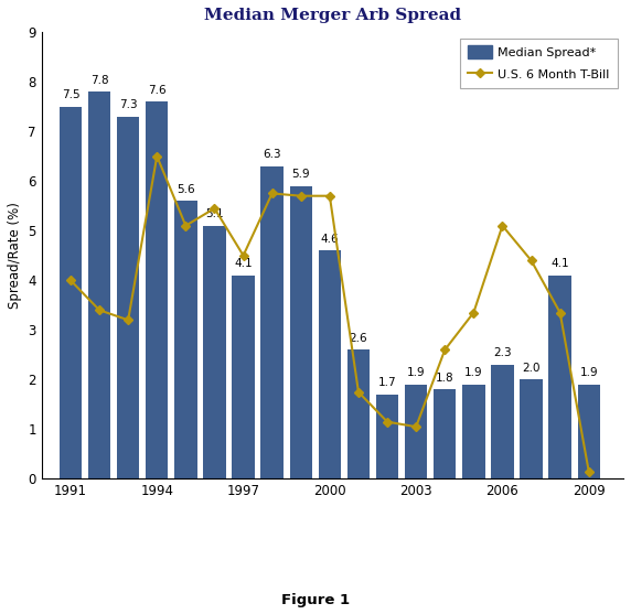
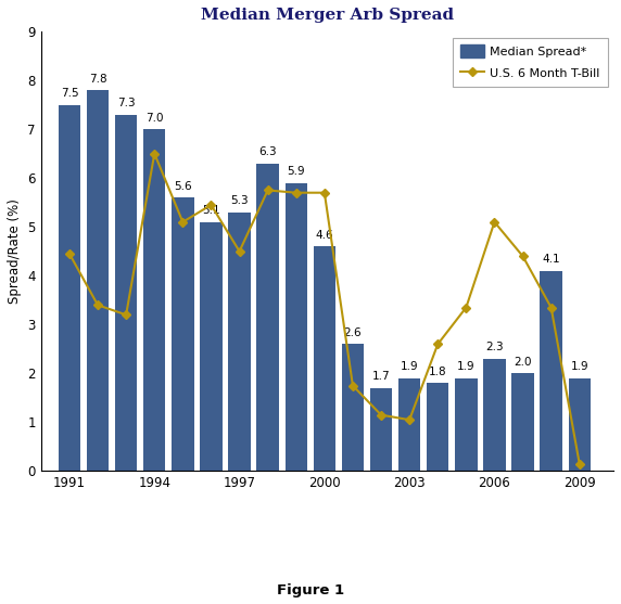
U.S. 6 Month T-Bill/1991: 4.00 -> 4.45
Median Spread*/1994: 7.6 -> 7.0
Median Spread*/1997: 4.1 -> 5.3
